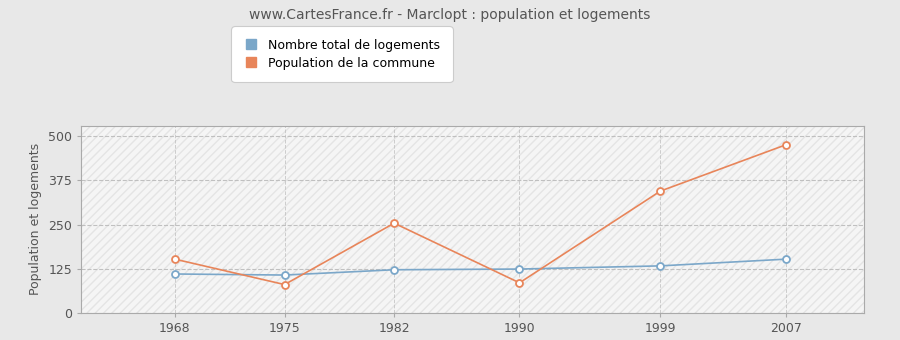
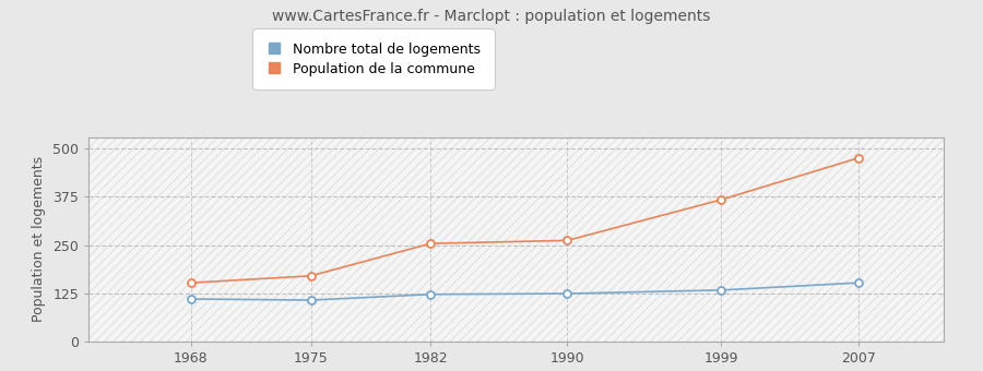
Population de la commune/1975: 80 -> 170
Population de la commune/1990: 85 -> 262
Population de la commune/1999: 345 -> 368
